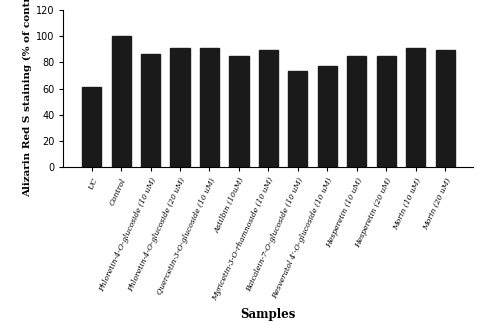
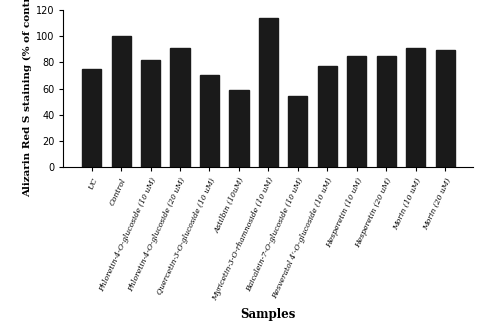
UC: 61 -> 75
Phloretin-4-O-glucoside (10 uM): 86 -> 82
Quercetin-3-O-glucoside (10 uM): 91 -> 70
Astilbin (10uM): 85 -> 59
Myricetin-3-O-rhamnoside (10 uM): 89 -> 114
Baicalein-7-O-glucoside (10 uM): 73 -> 54
